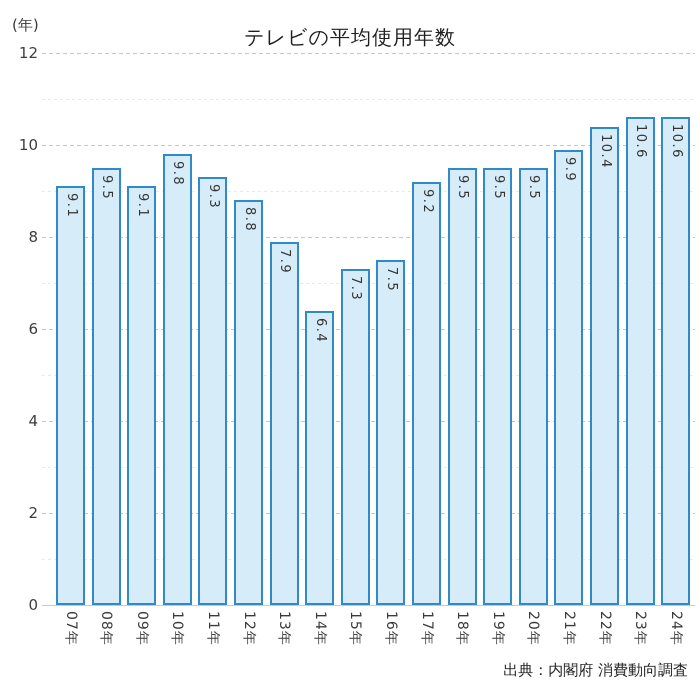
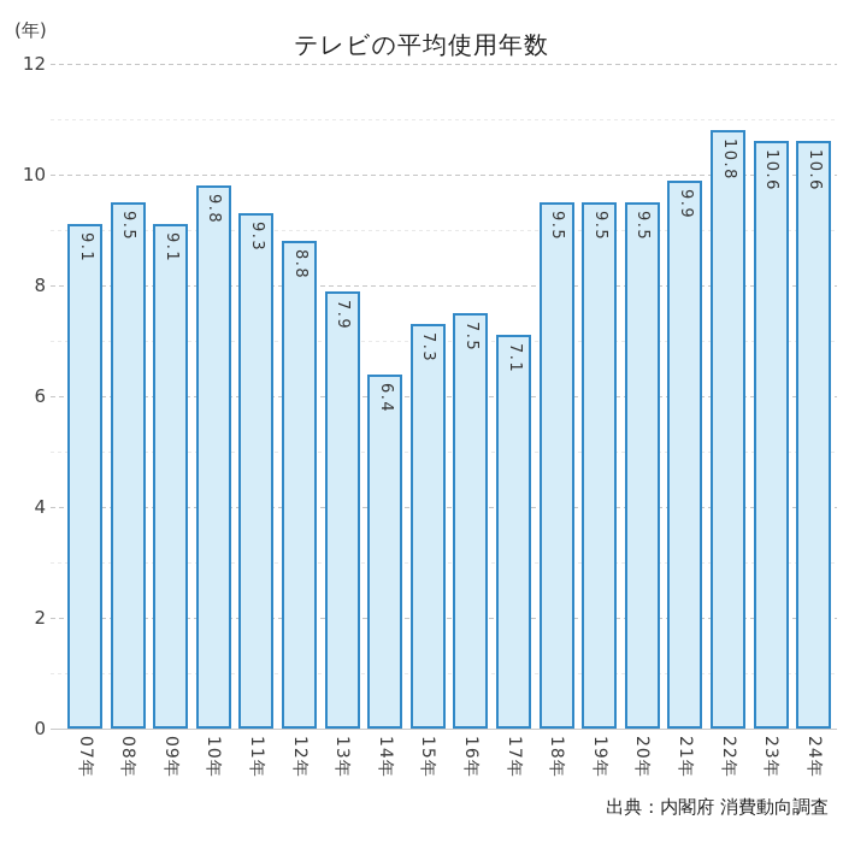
17年: 9.2 -> 7.1
22年: 10.4 -> 10.8
